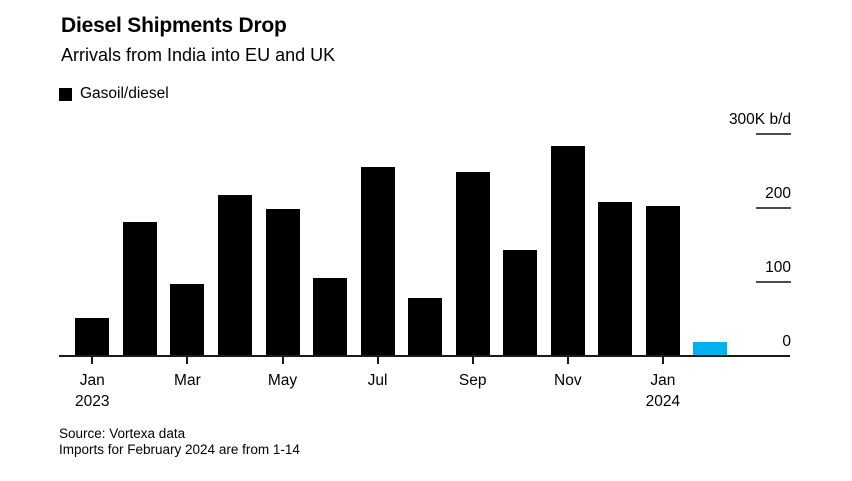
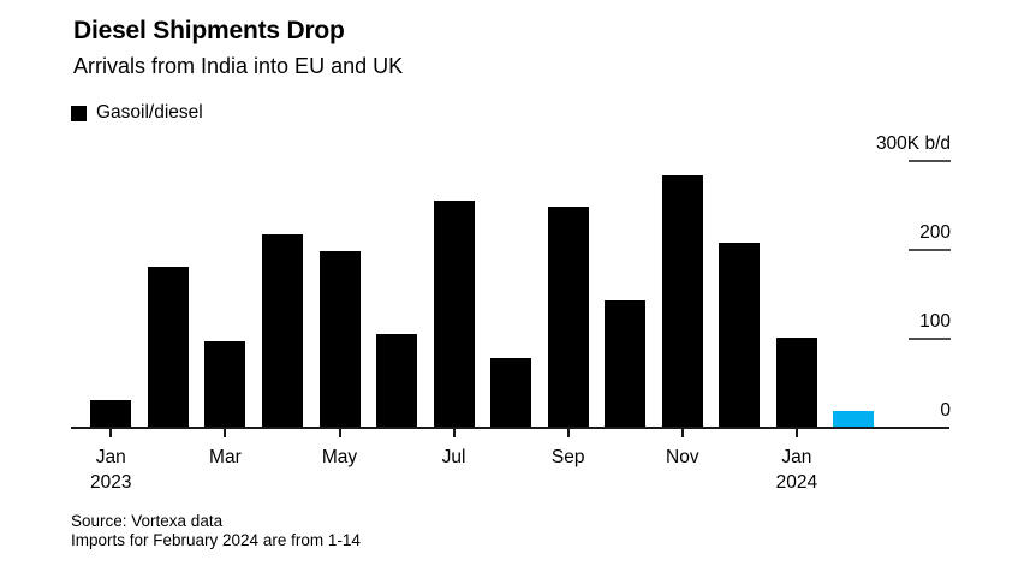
Jan 2023: 50 -> 30
Jan 2024: 200 -> 100
